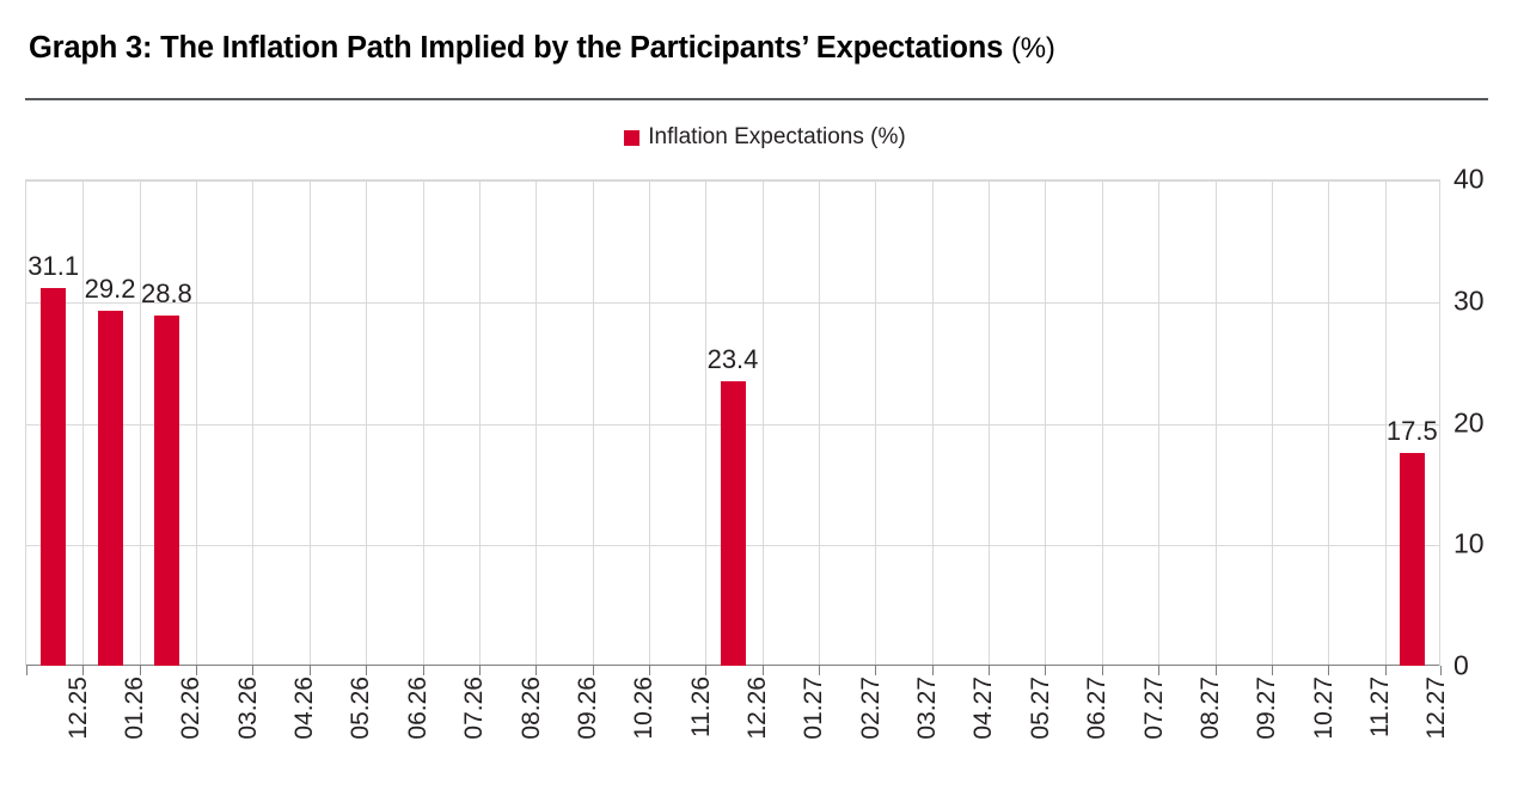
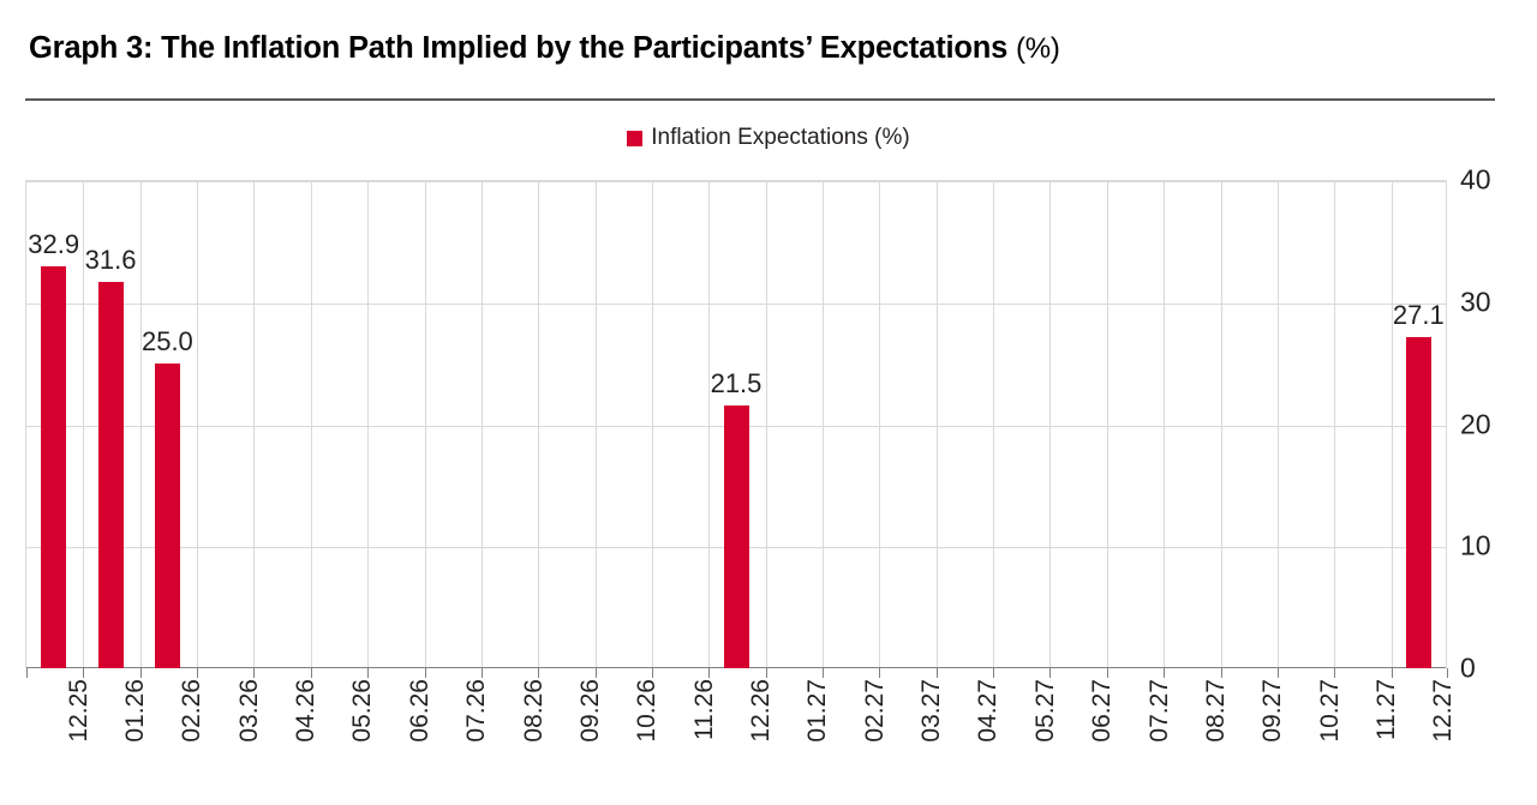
12.25: 31.1 -> 32.9
01.26: 29.2 -> 31.6
02.26: 28.8 -> 25.0
12.26: 23.4 -> 21.5
12.27: 17.5 -> 27.1
